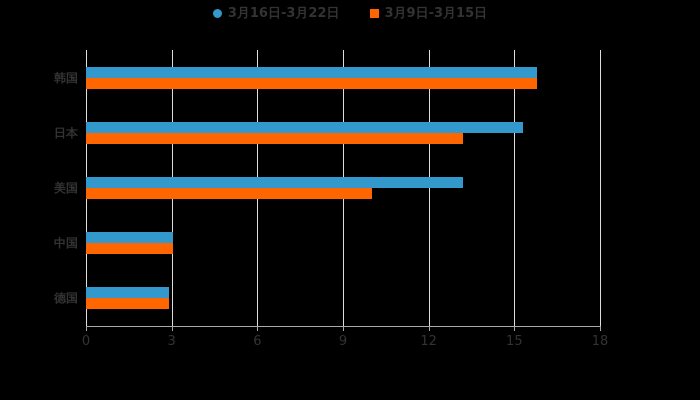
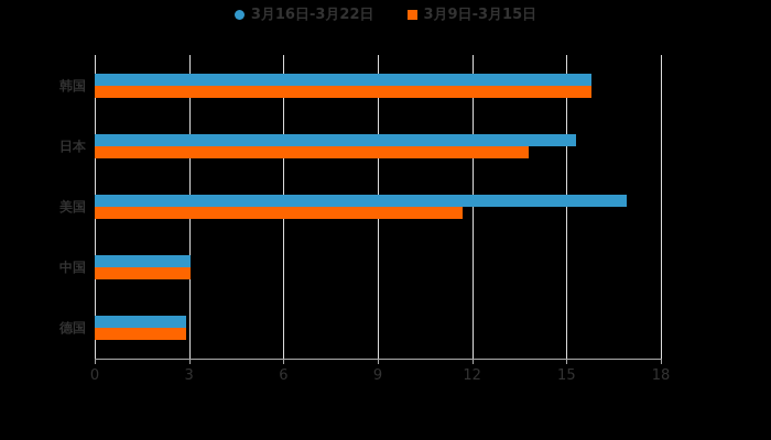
3月9日-3月15日/日本: 13.2 -> 13.8
3月16日-3月22日/美国: 13.2 -> 16.9
3月9日-3月15日/美国: 10.0 -> 11.7
